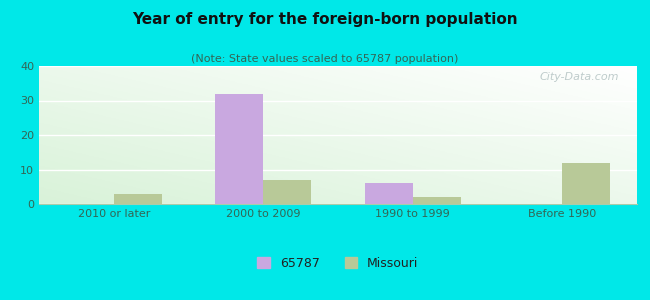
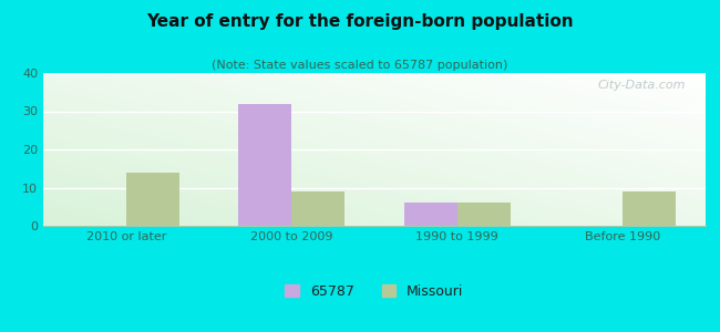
Missouri/2010 or later: 3 -> 14
Missouri/2000 to 2009: 7 -> 9
Missouri/1990 to 1999: 2 -> 6
Missouri/Before 1990: 12 -> 9
